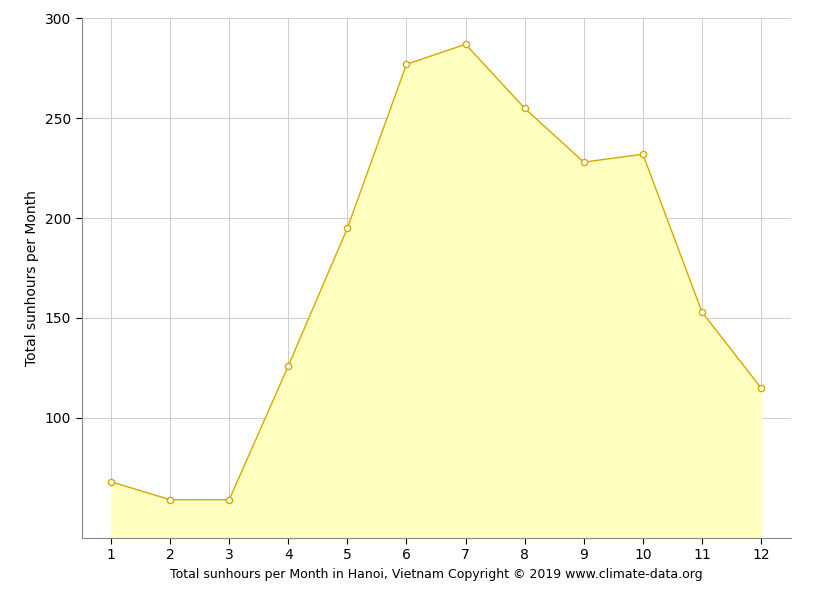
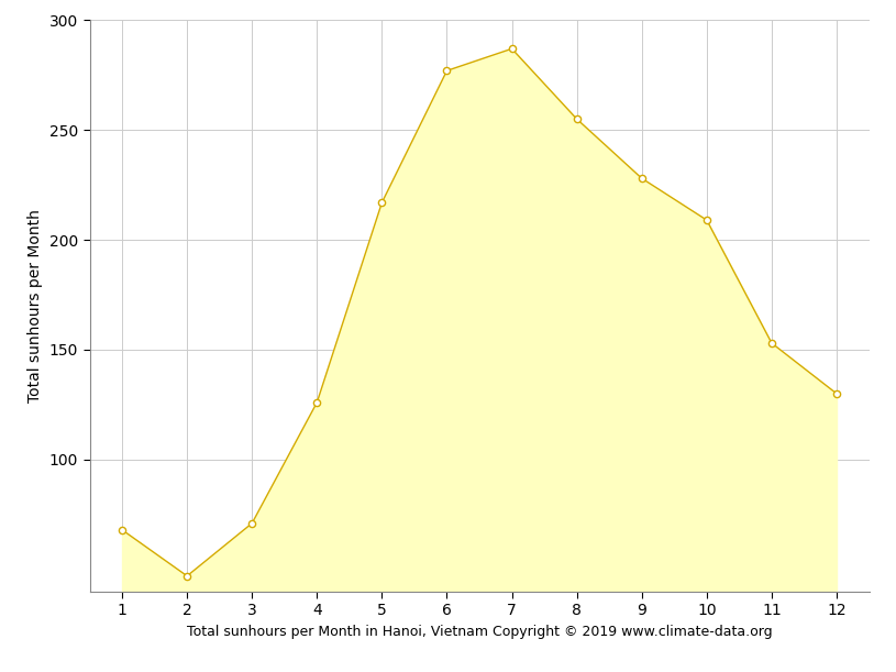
2: 59 -> 47
3: 59 -> 71
5: 195 -> 217
10: 232 -> 209
12: 115 -> 130
